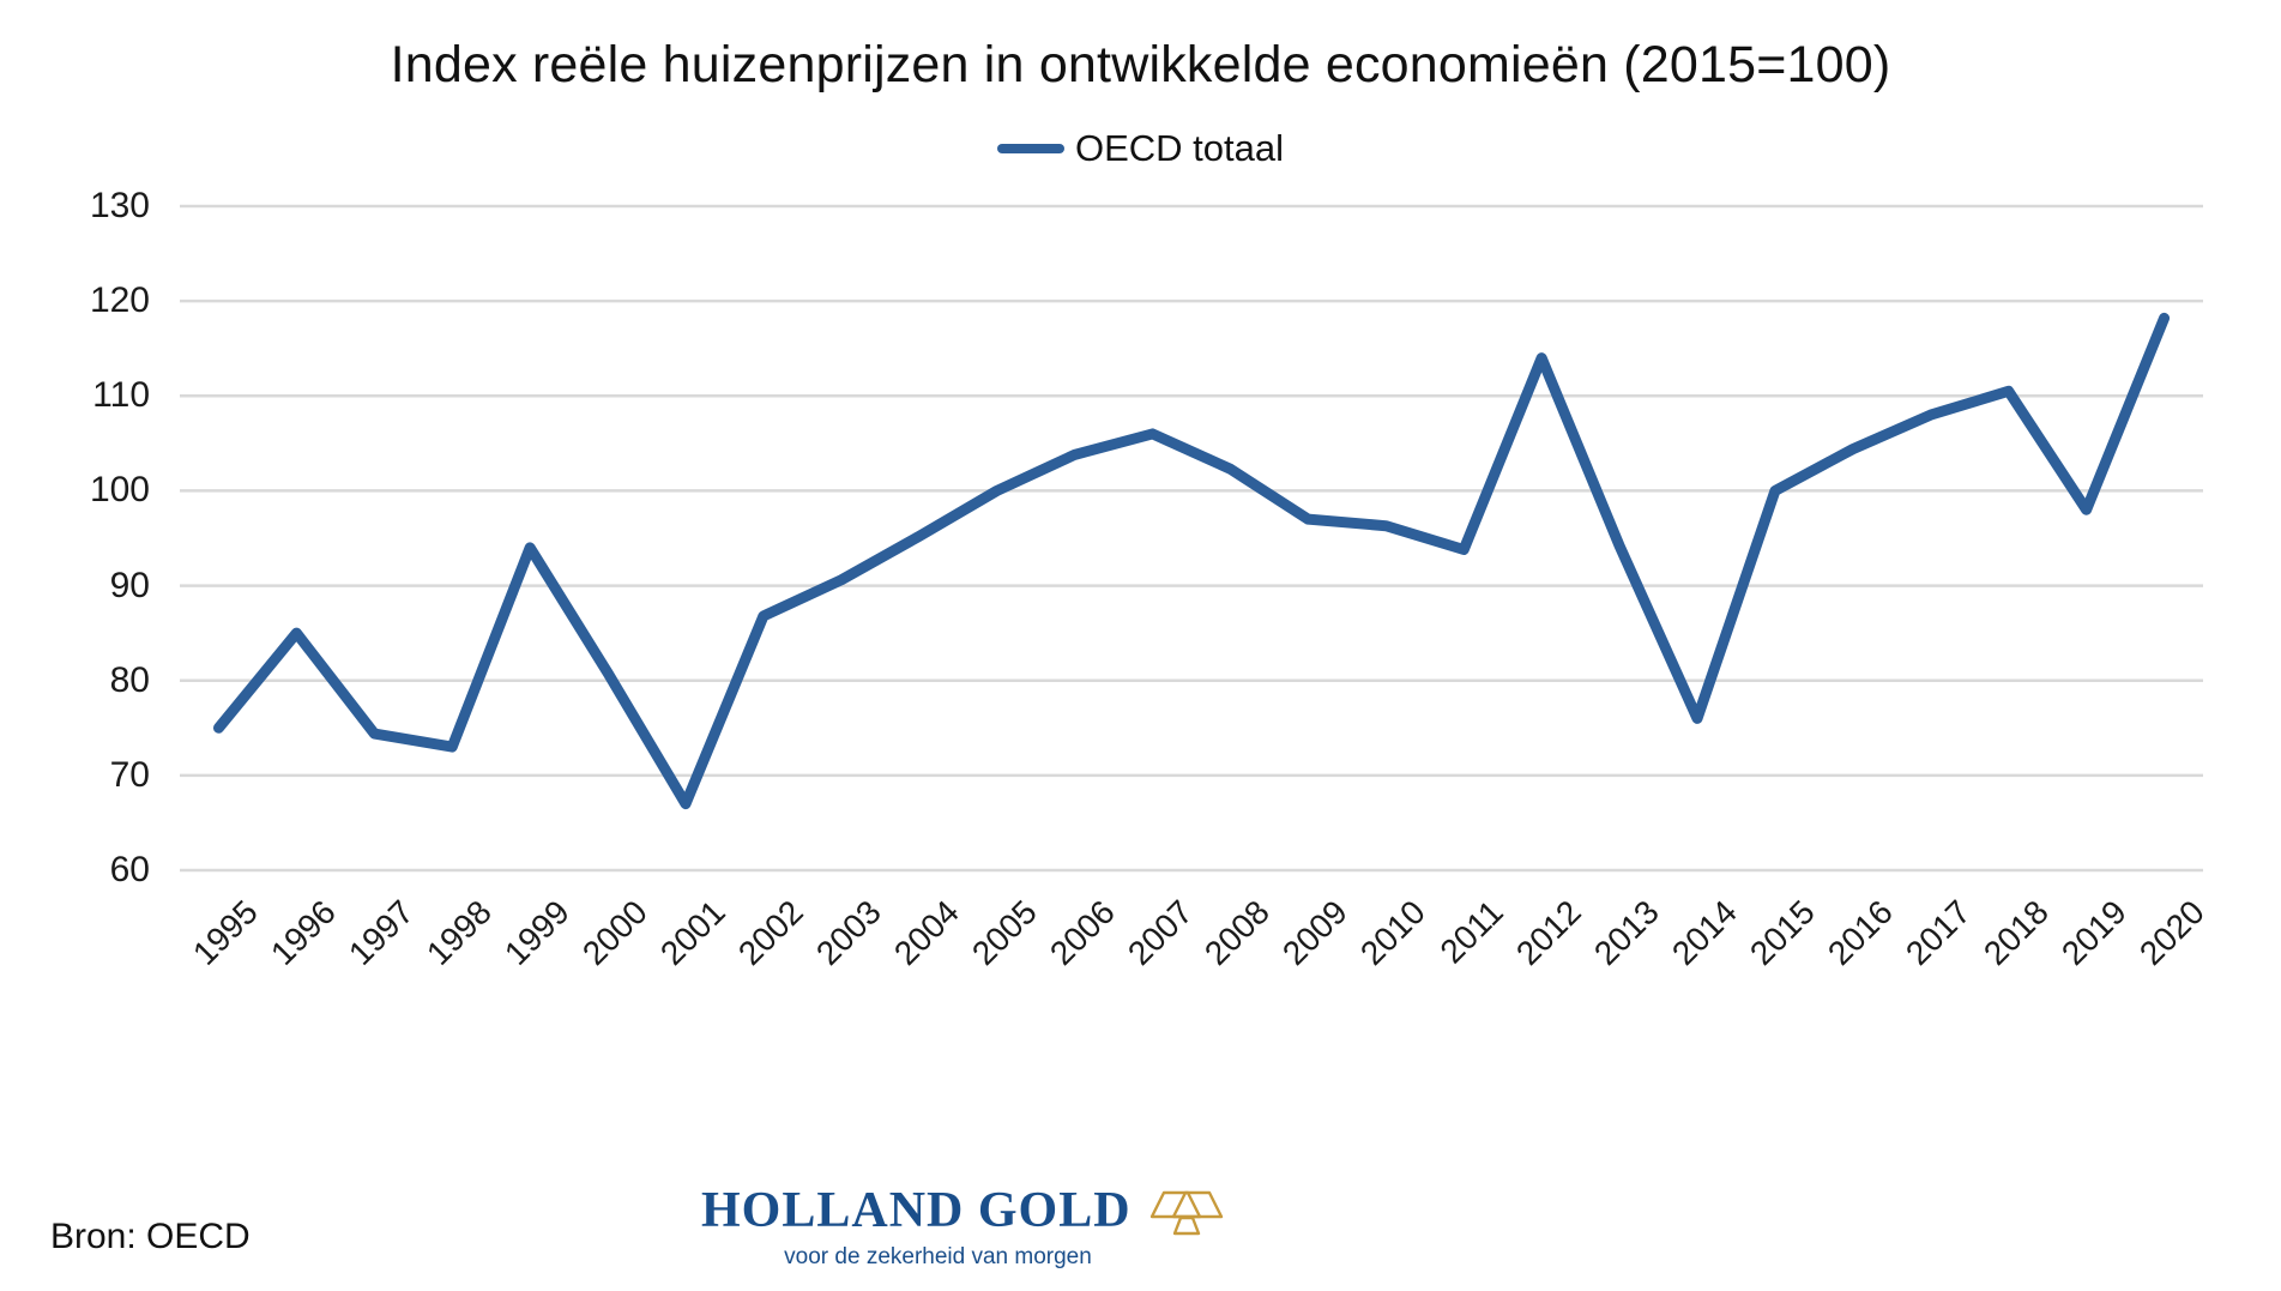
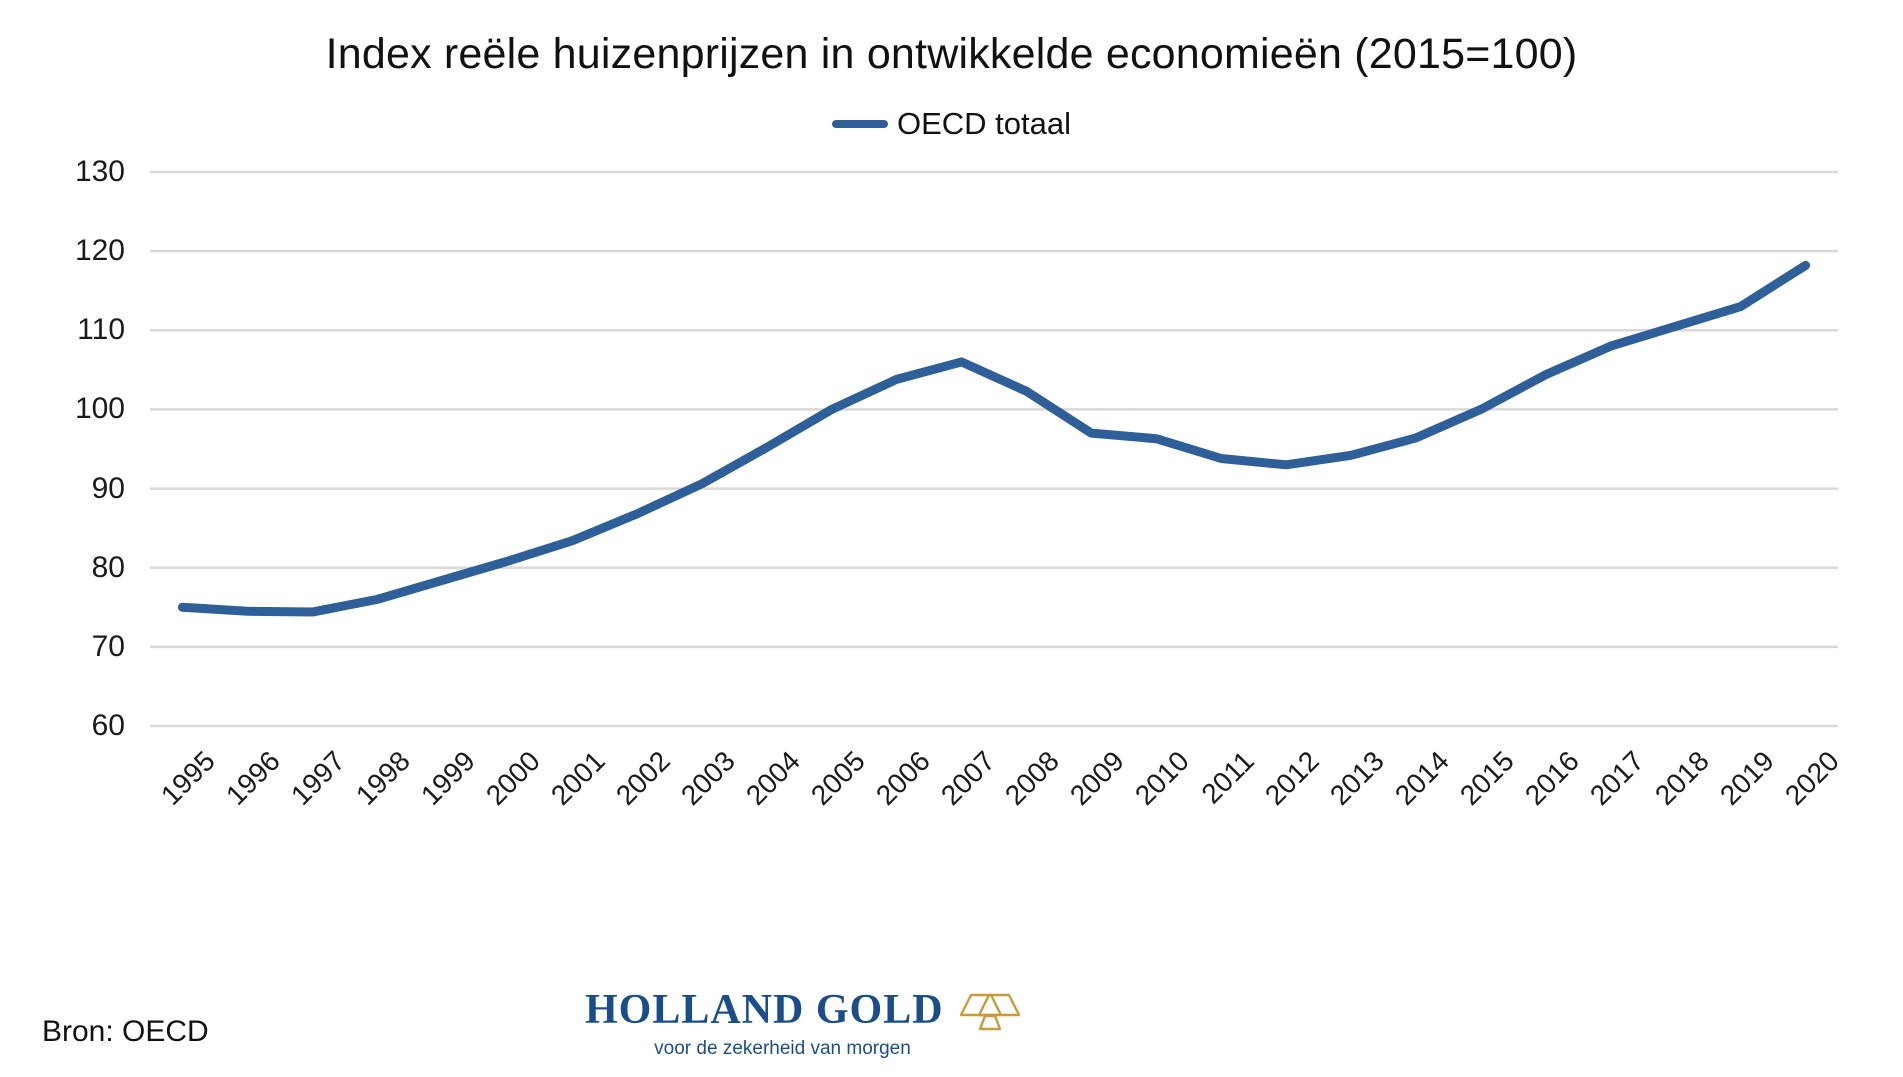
1996: 85 -> 74
1998: 73 -> 76
1999: 94 -> 78
2001: 67 -> 83
2012: 114 -> 93
2014: 76 -> 96
2019: 98 -> 113
